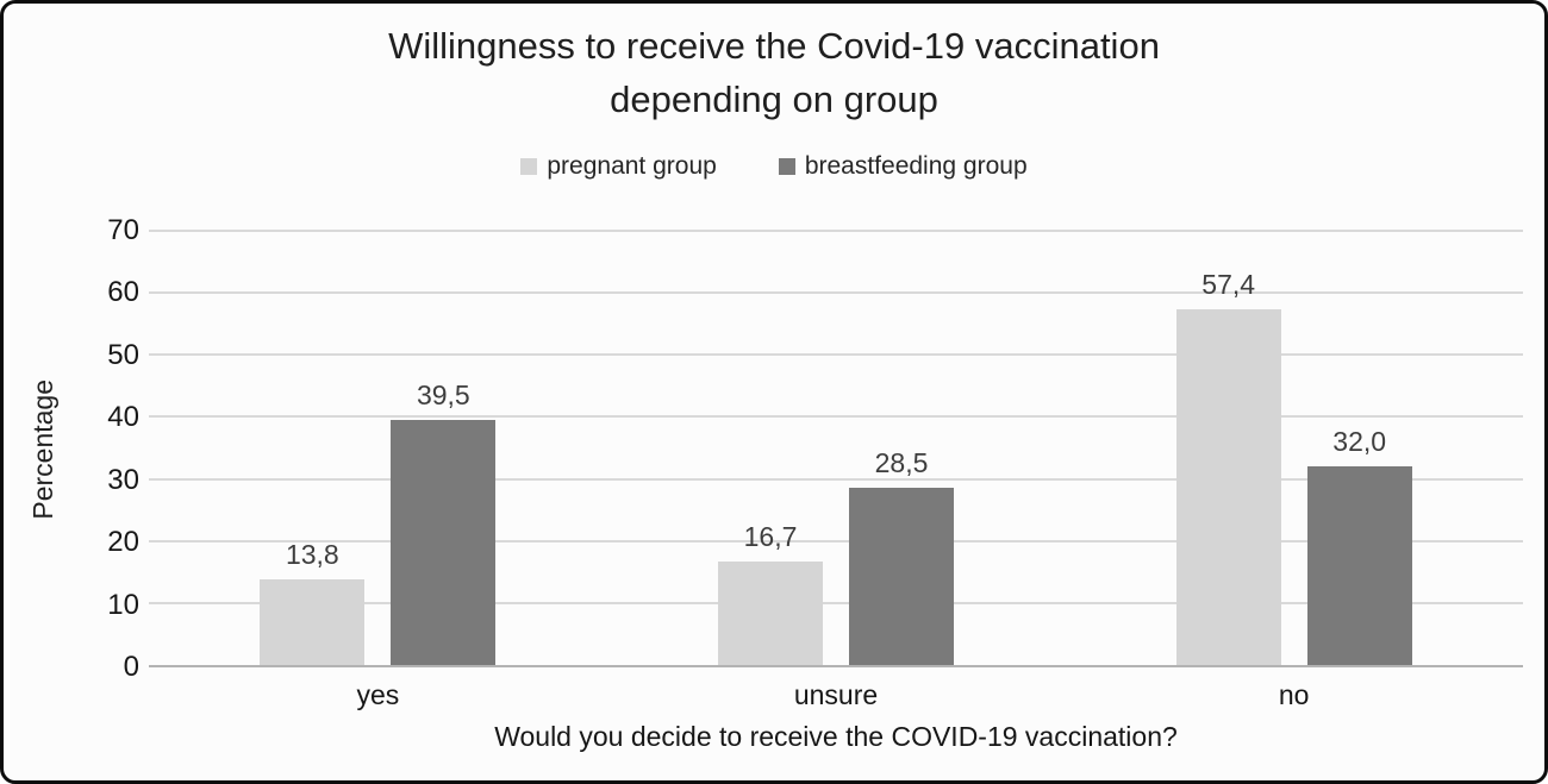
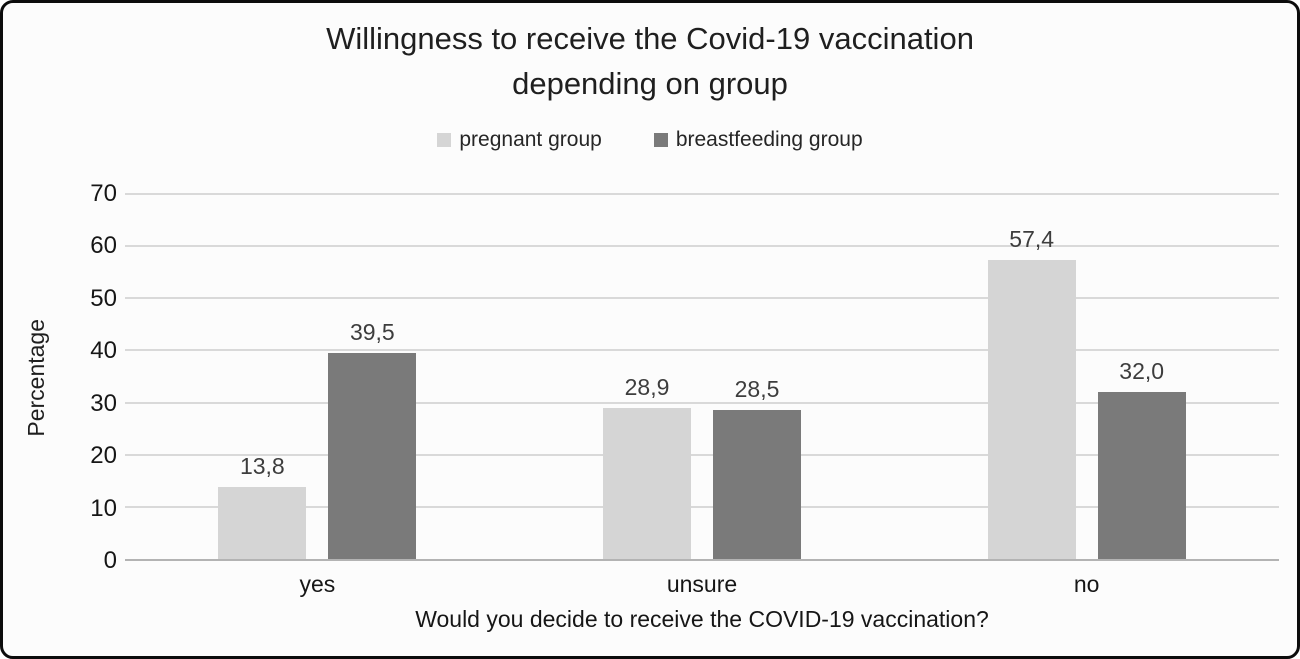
pregnant group/unsure: 16,7 -> 28,9
